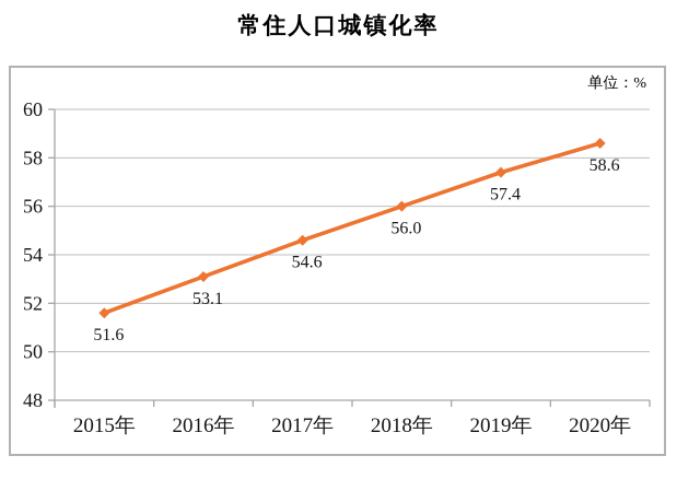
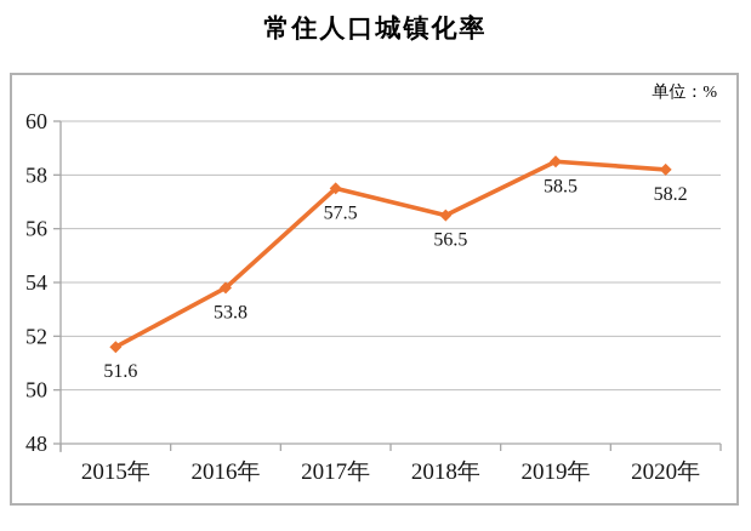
2016年: 53.1 -> 53.8
2017年: 54.6 -> 57.5
2018年: 56.0 -> 56.5
2019年: 57.4 -> 58.5
2020年: 58.6 -> 58.2
